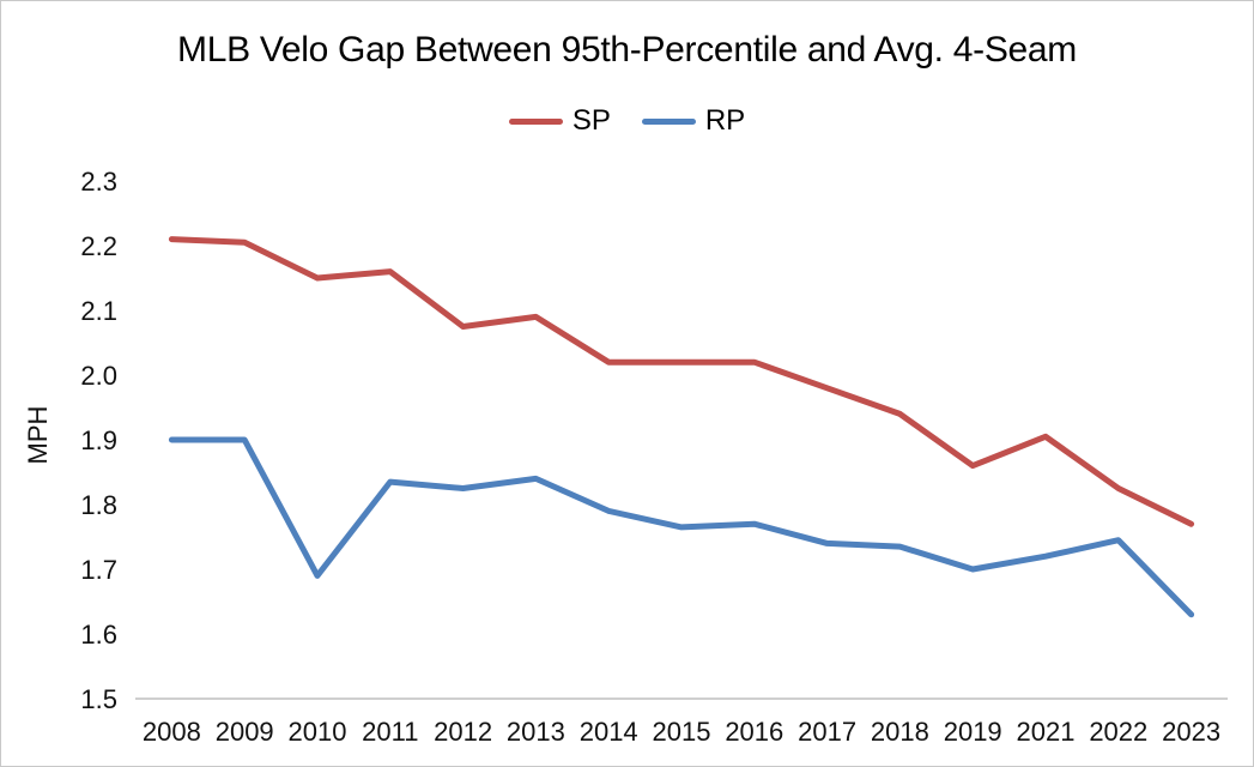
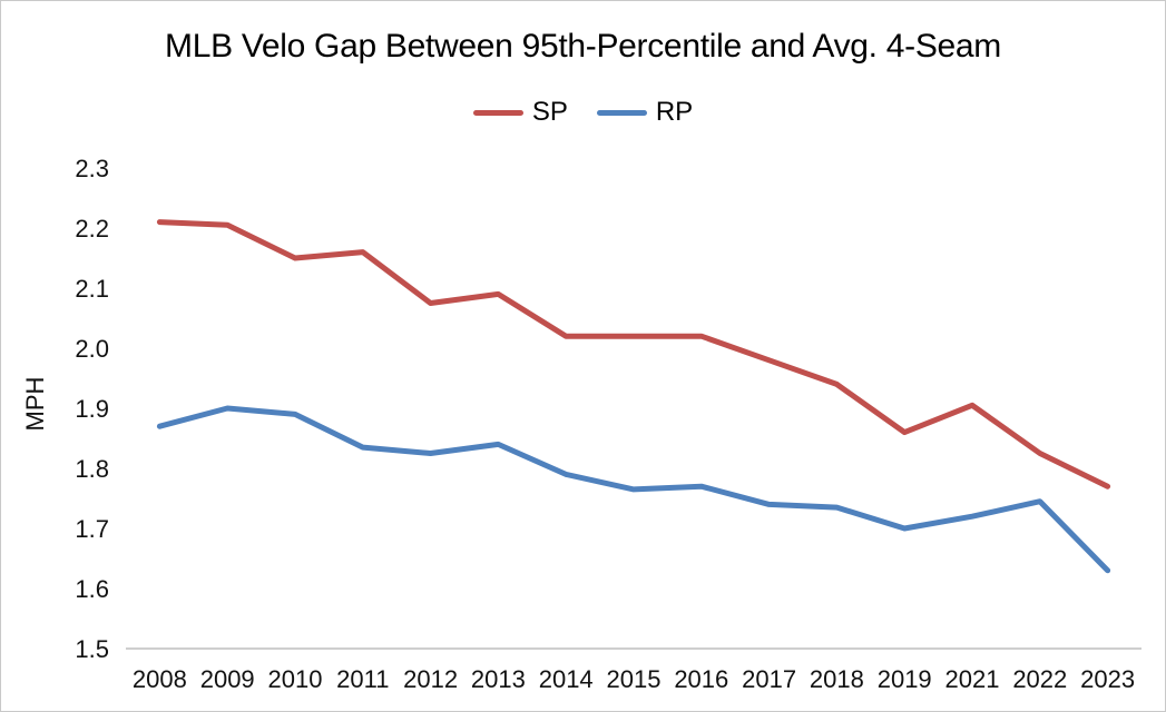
RP/2008: 1.90 -> 1.87
RP/2010: 1.69 -> 1.89
